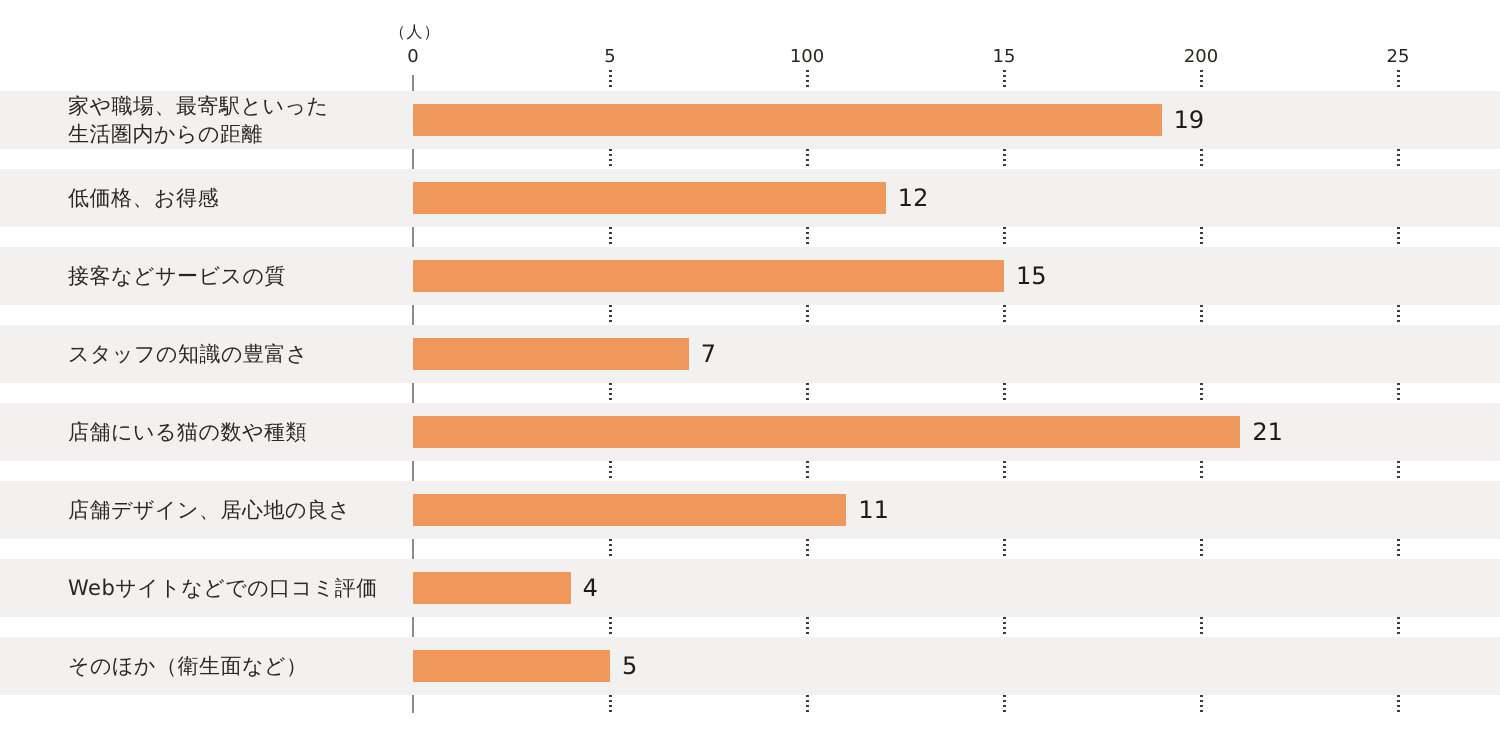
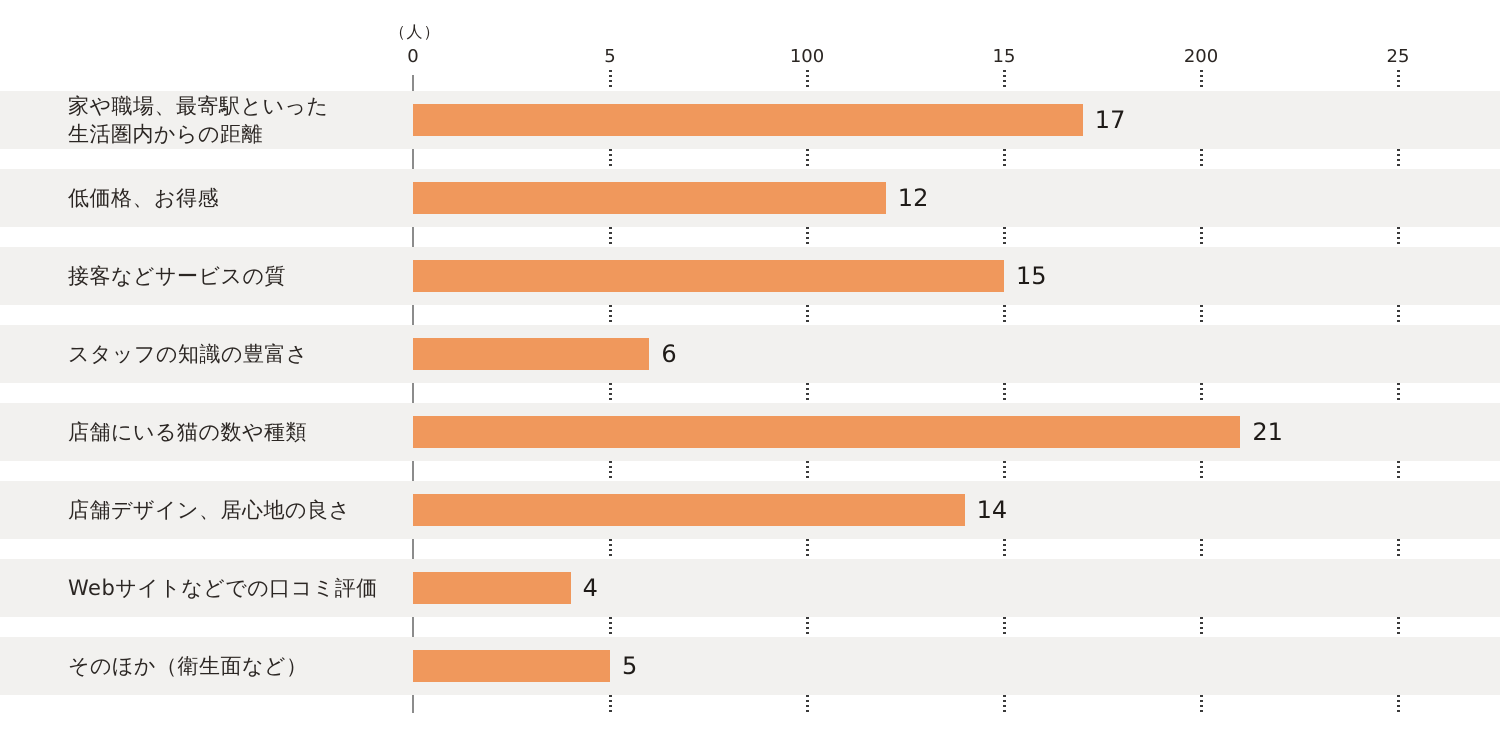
家や職場、最寄駅といった 生活圏内からの距離: 19 -> 17
スタッフの知識の豊富さ: 7 -> 6
店舗デザイン、居心地の良さ: 11 -> 14
